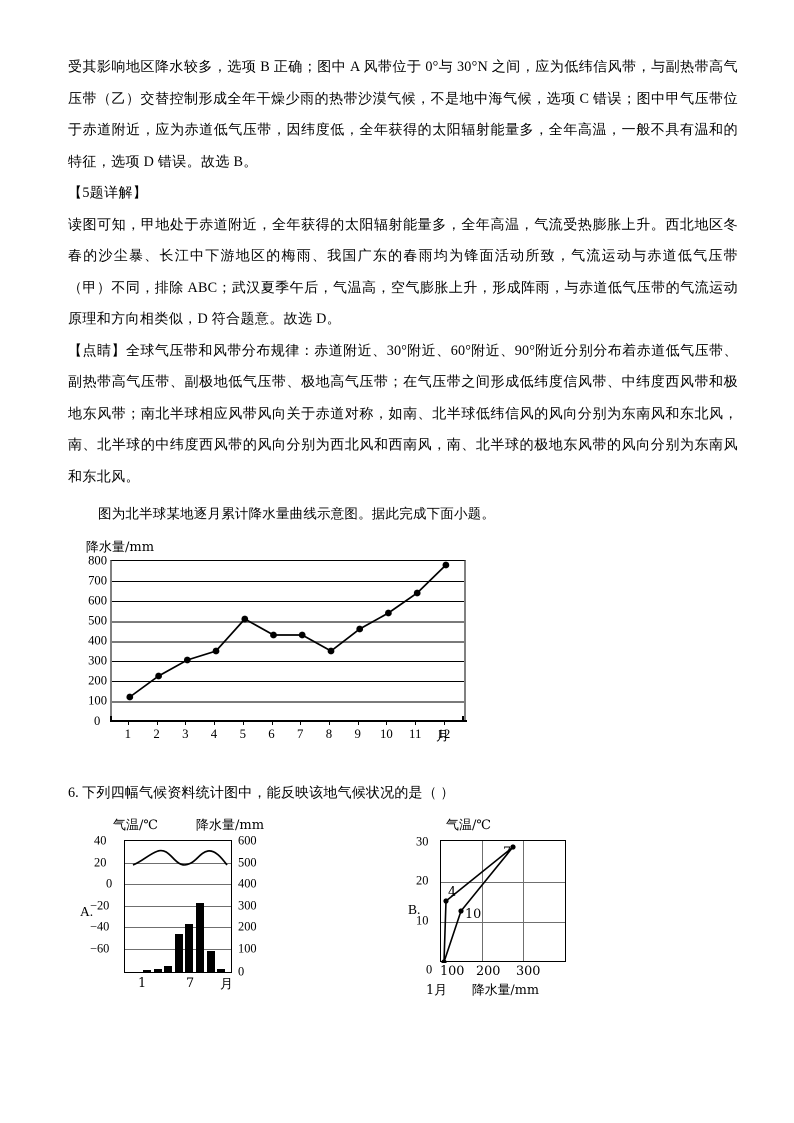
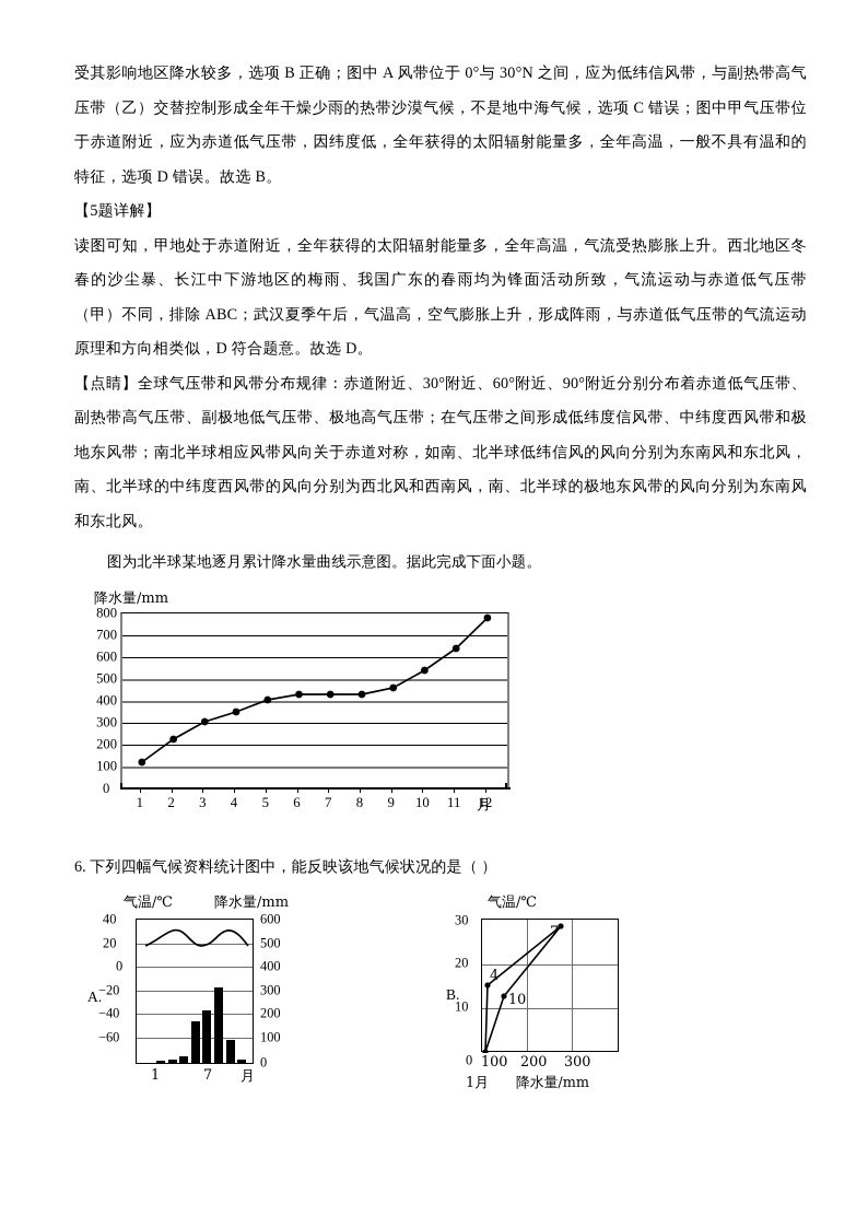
5: 510 -> 400
8: 350 -> 430
